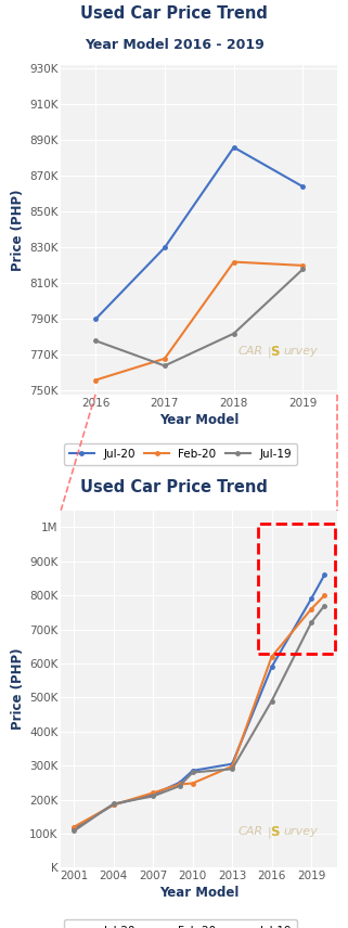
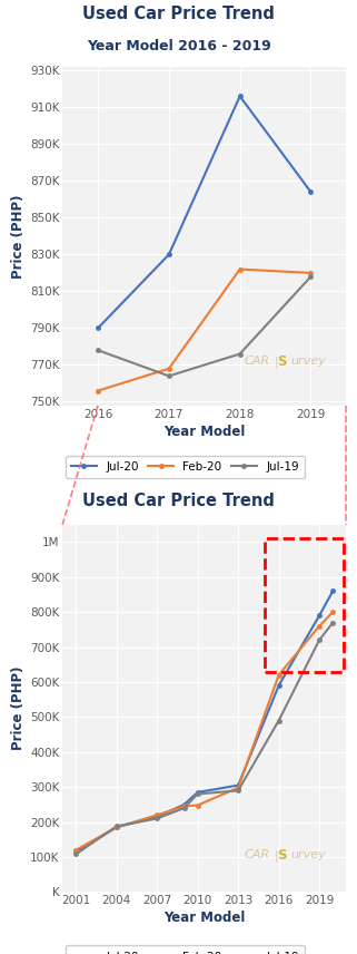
Jul-20/2018: 886K -> 916K
Jul-19/2018: 782K -> 776K
